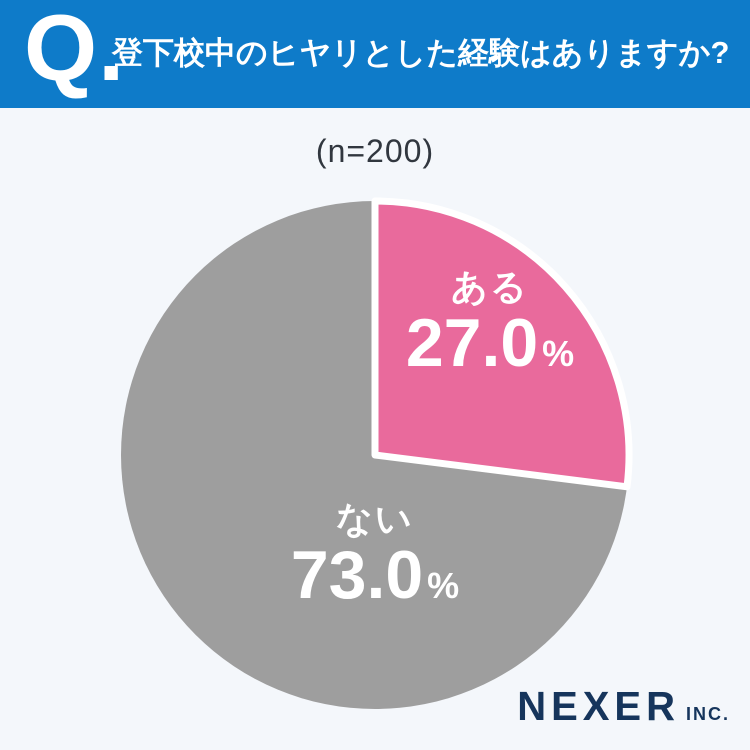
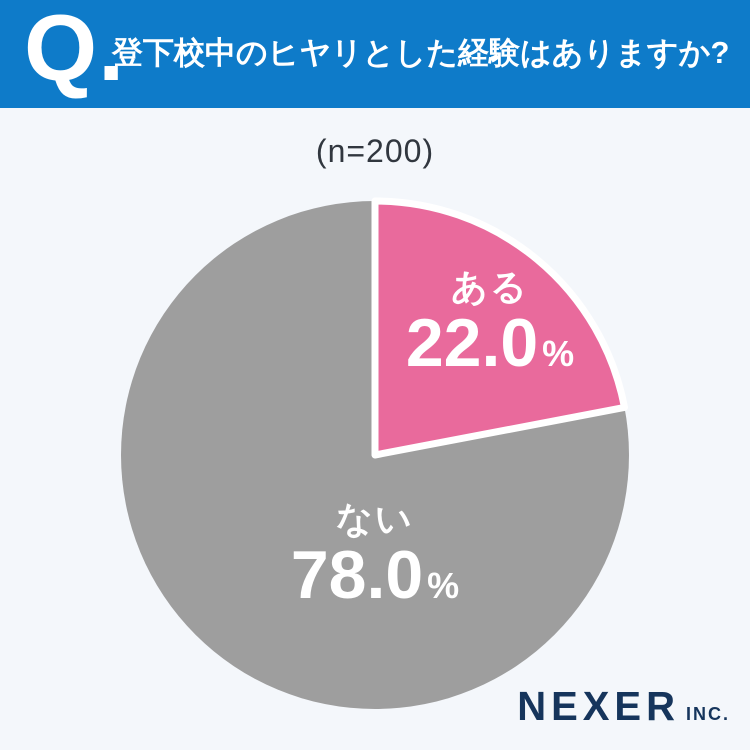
ある: 27.0 -> 22.0
ない: 73.0 -> 78.0
